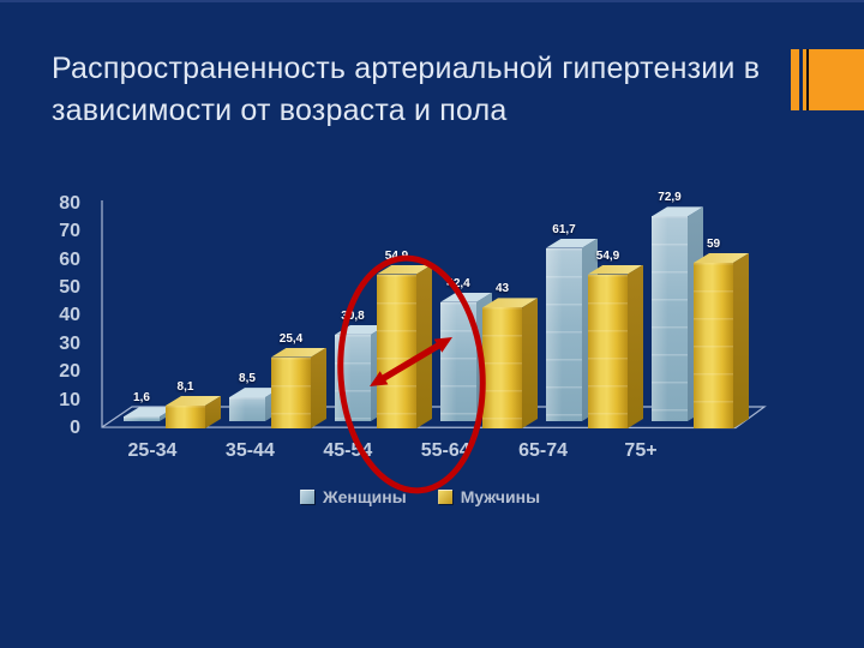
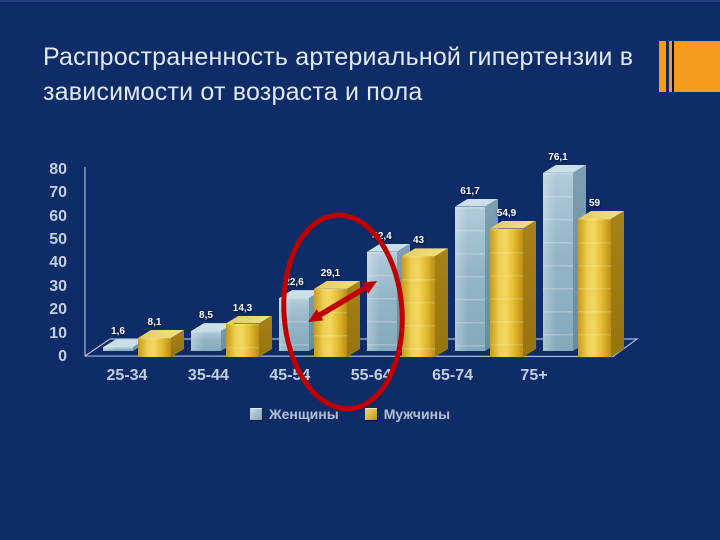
Мужчины/35-44: 25,4 -> 14,3
Женщины/45-54: 30,8 -> 22,6
Мужчины/45-54: 54,9 -> 29,1
Женщины/75+: 72,9 -> 76,1
